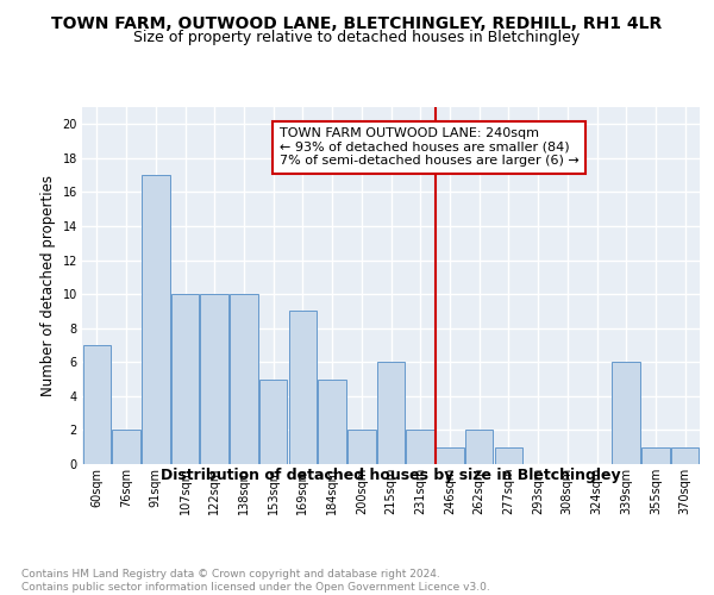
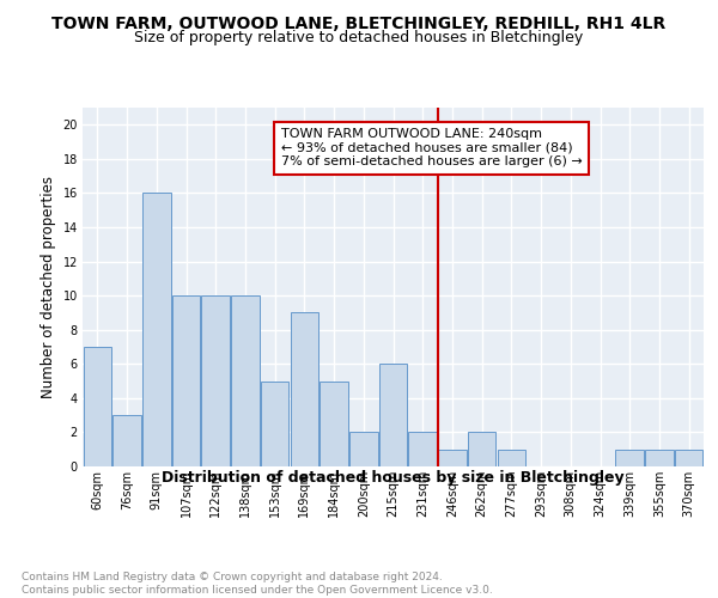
76sqm: 2 -> 3
91sqm: 17 -> 16
339sqm: 6 -> 1
